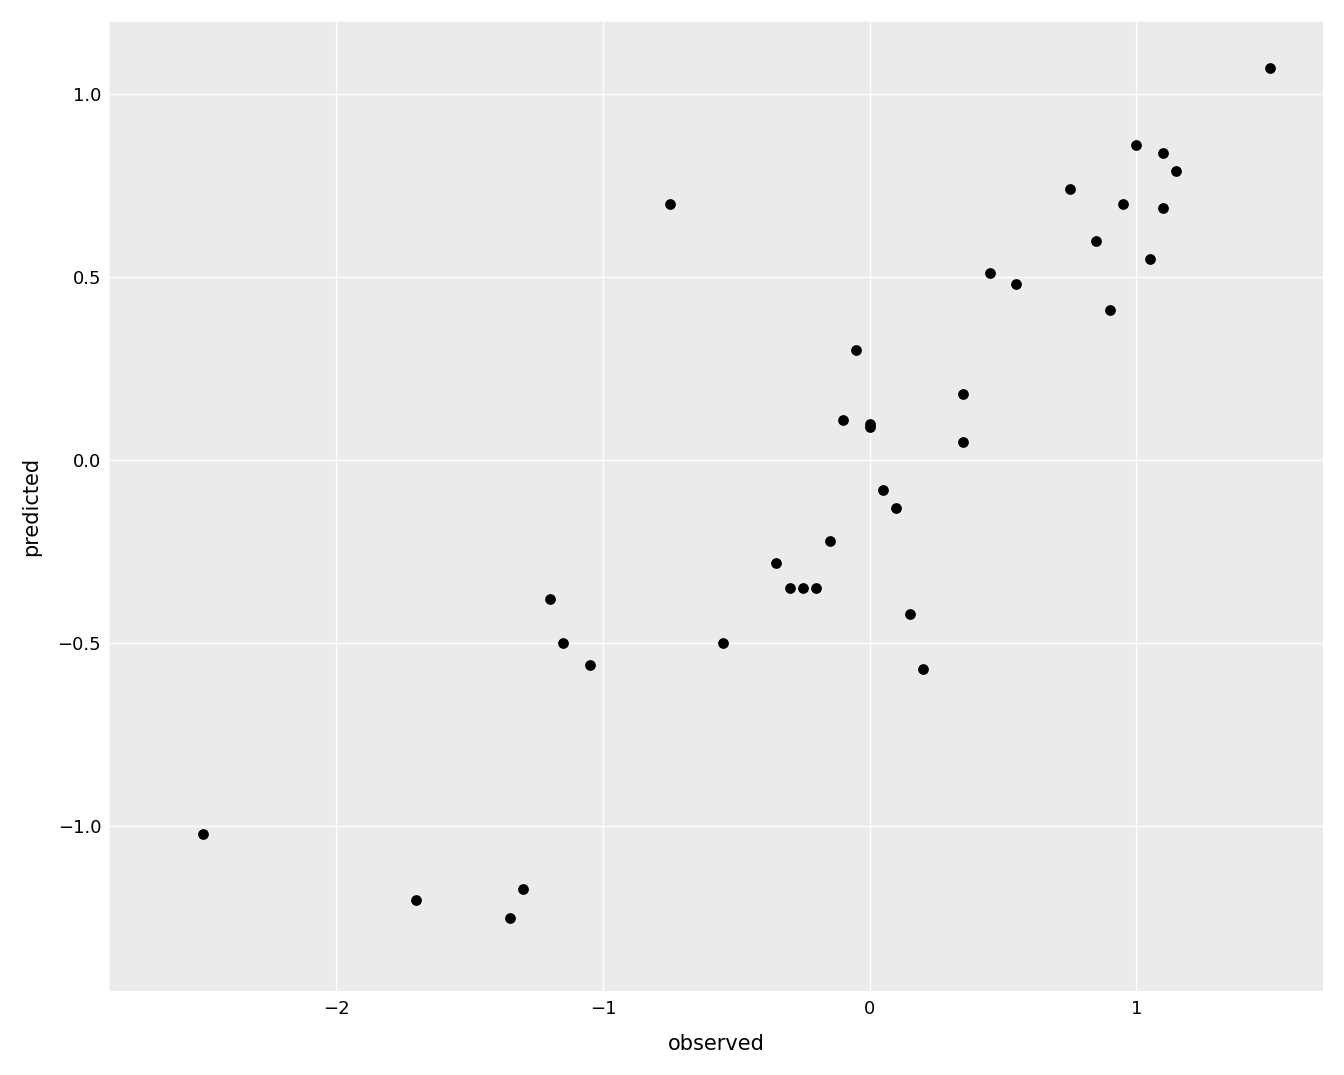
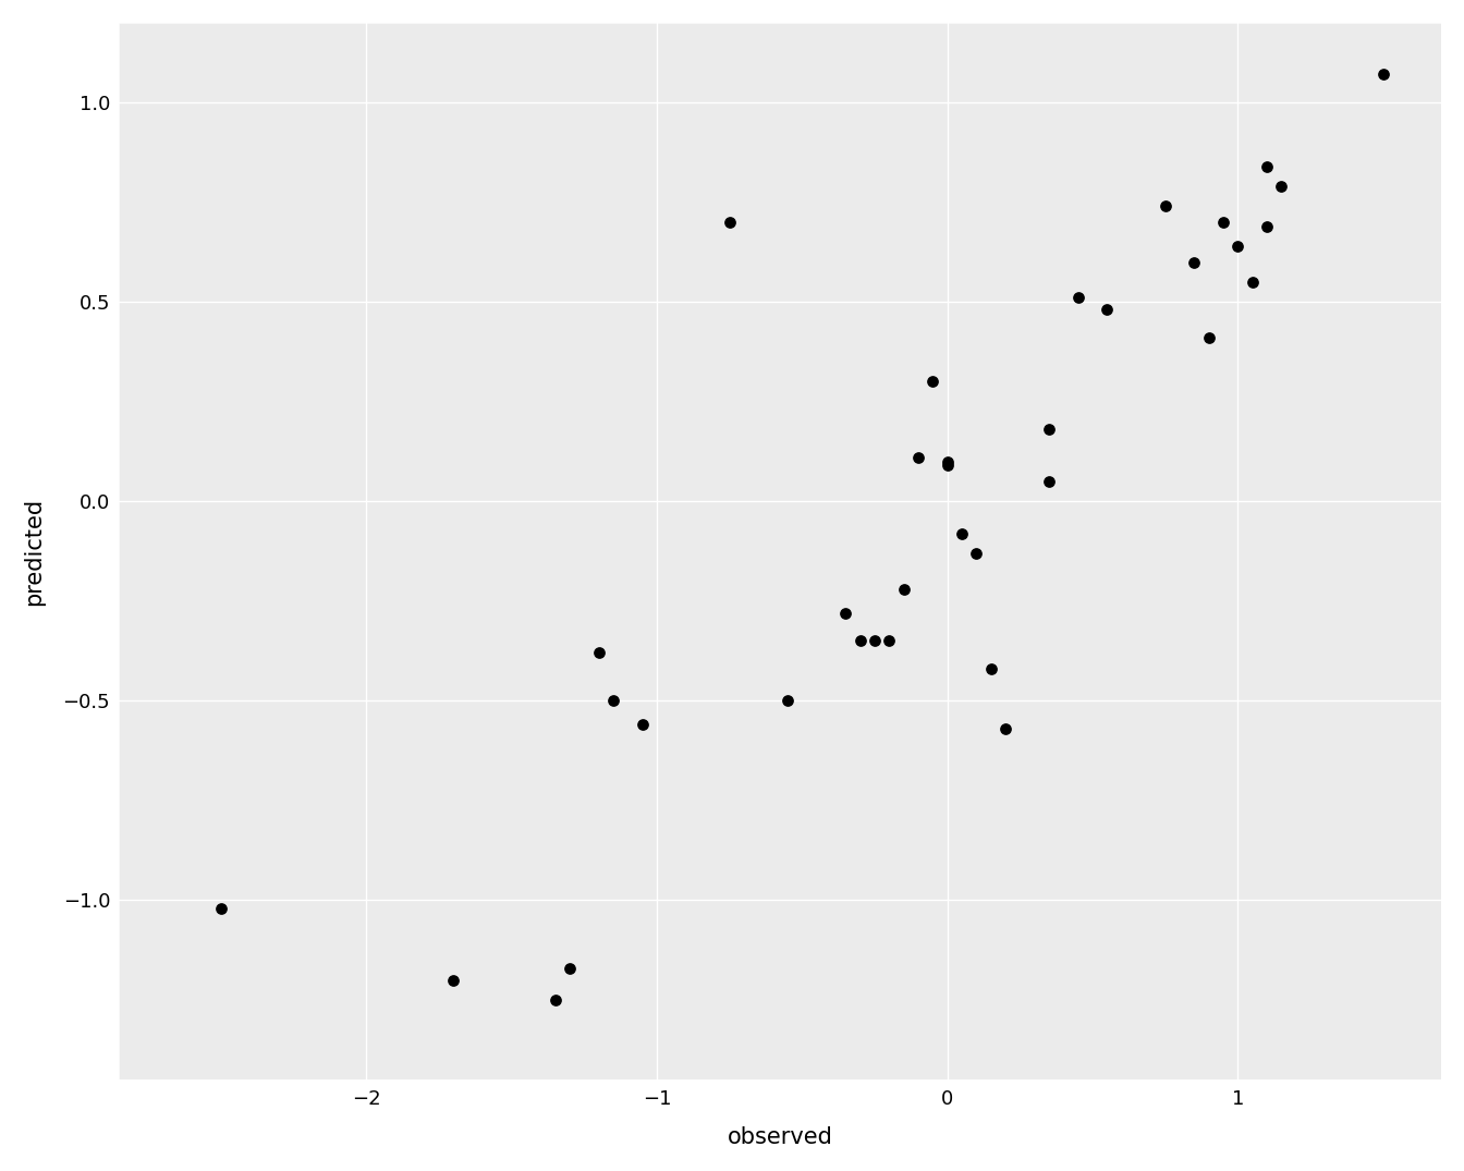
1: 0.86 -> 0.64
